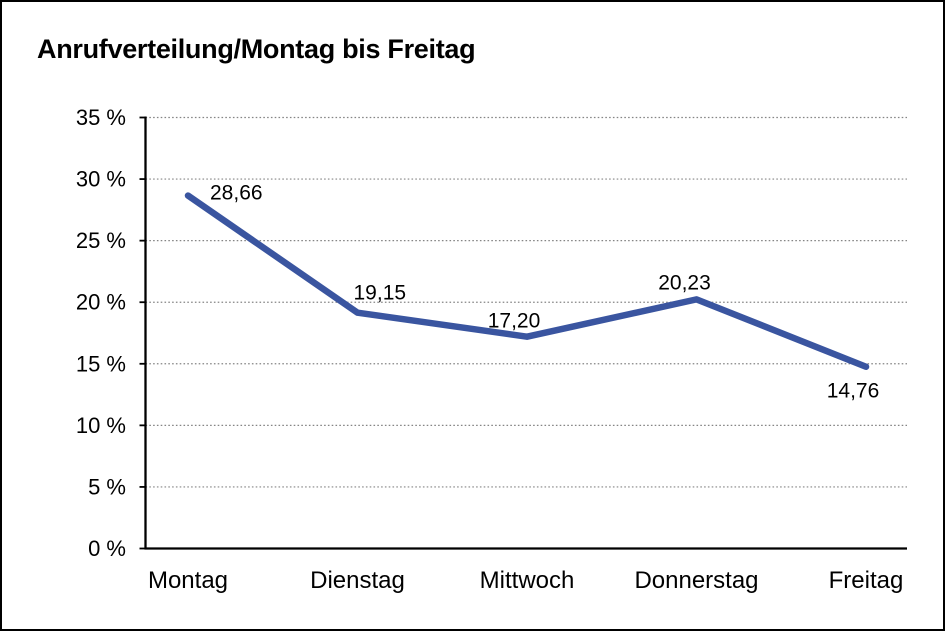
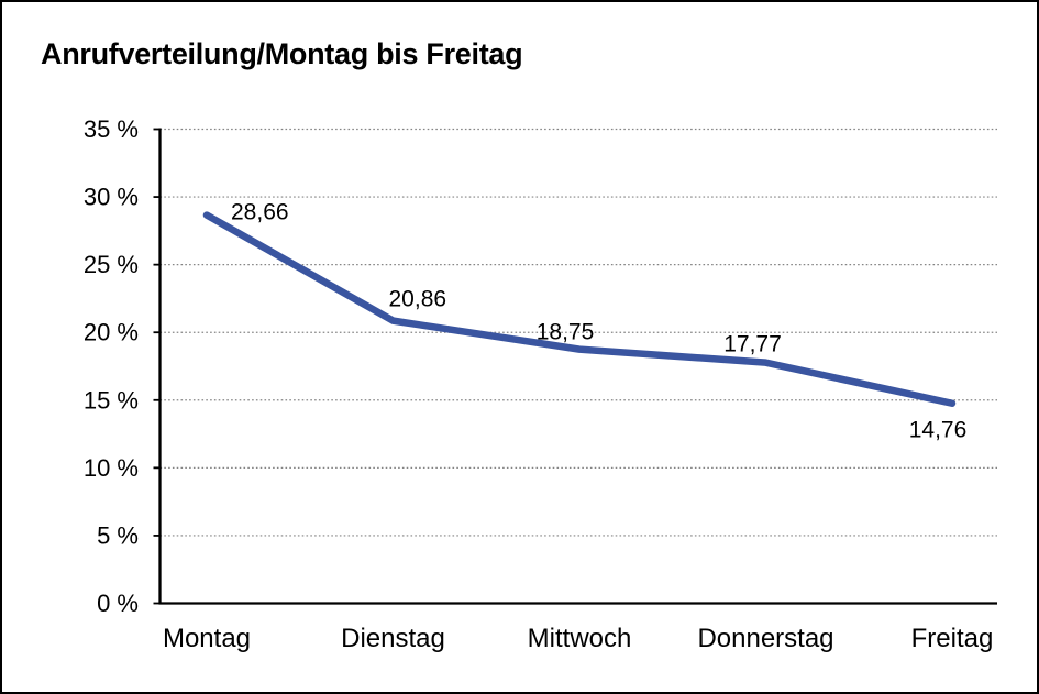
Dienstag: 19,15 -> 20,86
Mittwoch: 17,20 -> 18,75
Donnerstag: 20,23 -> 17,77
